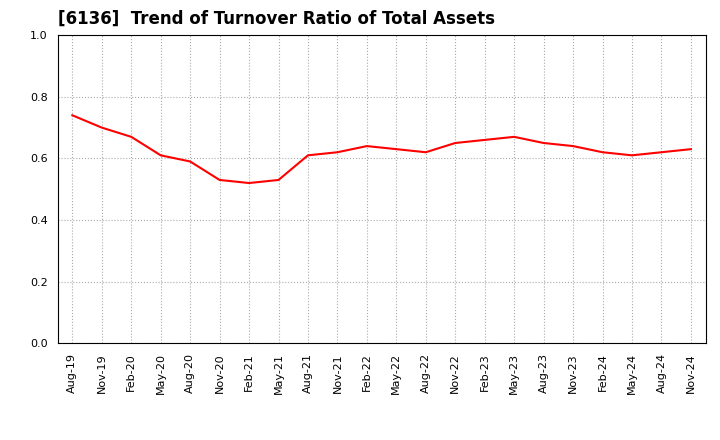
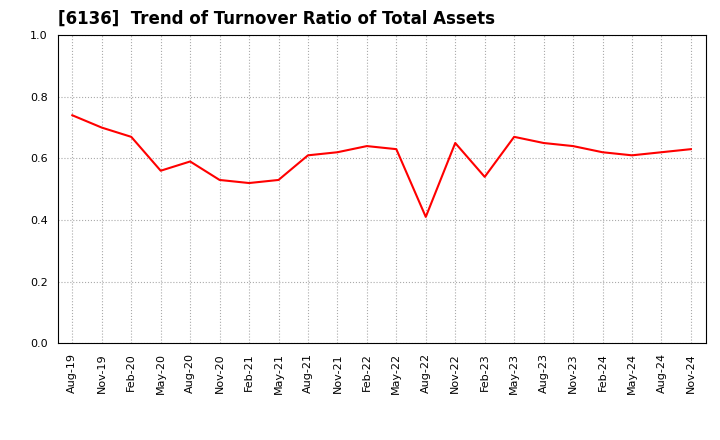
May-20: 0.61 -> 0.56
Aug-22: 0.62 -> 0.41
Feb-23: 0.66 -> 0.54
